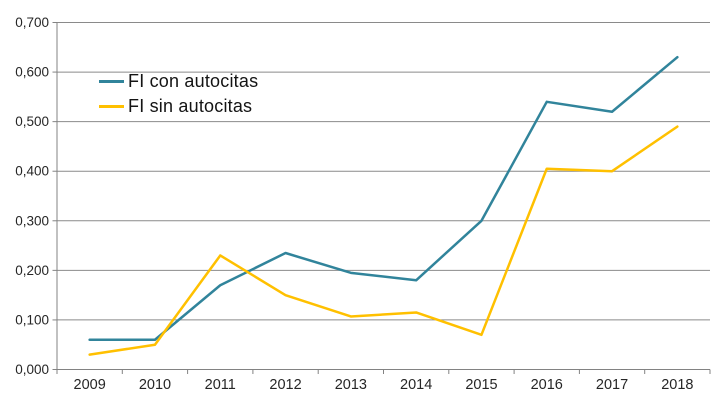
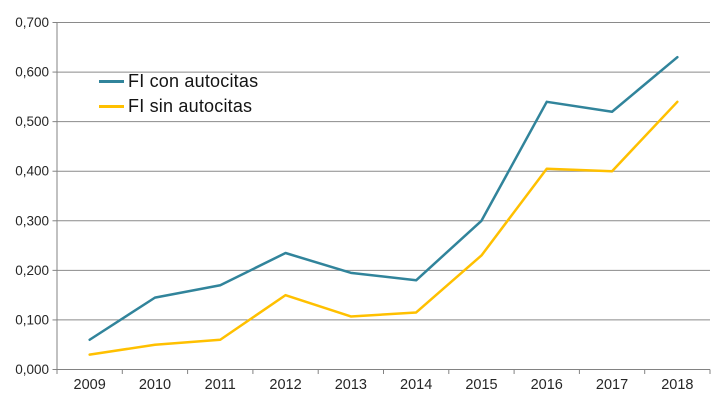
FI con autocitas/2010: 0,06 -> 0,14
FI sin autocitas/2011: 0,23 -> 0,06
FI sin autocitas/2015: 0,07 -> 0,23
FI sin autocitas/2018: 0,49 -> 0,54
